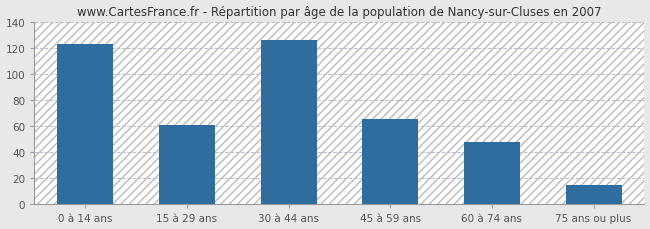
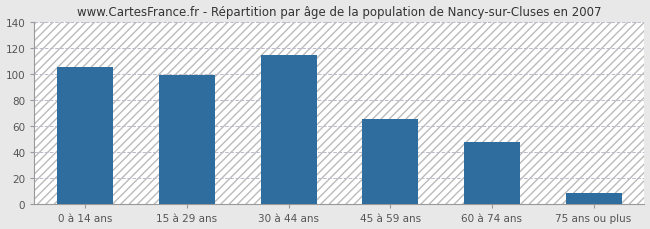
0 à 14 ans: 123 -> 105
15 à 29 ans: 61 -> 99
30 à 44 ans: 126 -> 114
75 ans ou plus: 15 -> 9
